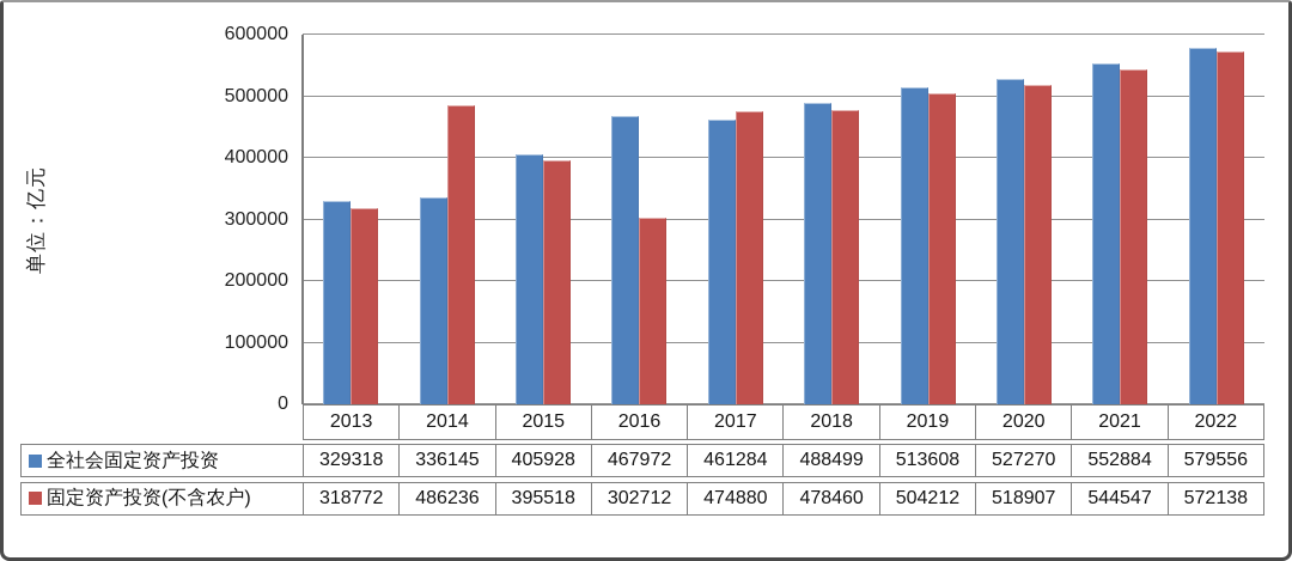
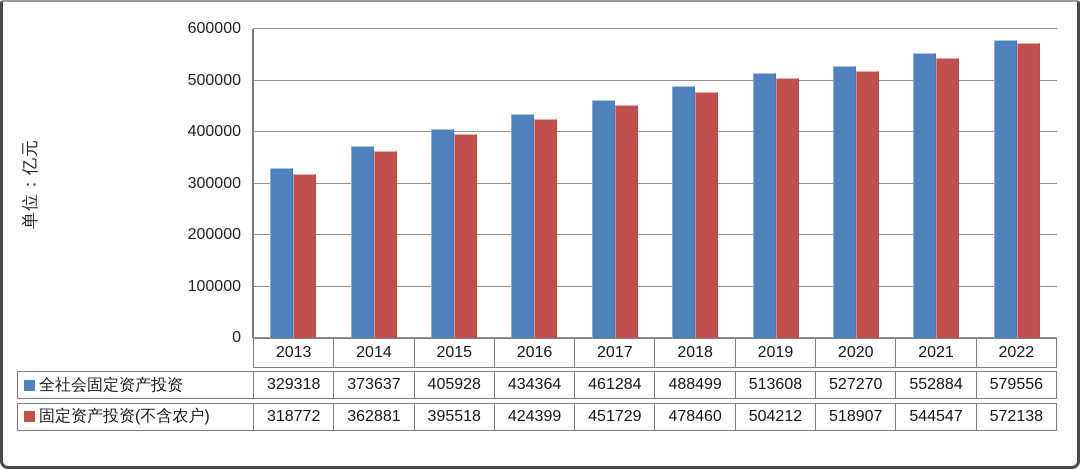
全社会固定资产投资/2014: 336145 -> 373637
固定资产投资(不含农户)/2014: 486236 -> 362881
全社会固定资产投资/2016: 467972 -> 434364
固定资产投资(不含农户)/2016: 302712 -> 424399
固定资产投资(不含农户)/2017: 474880 -> 451729
